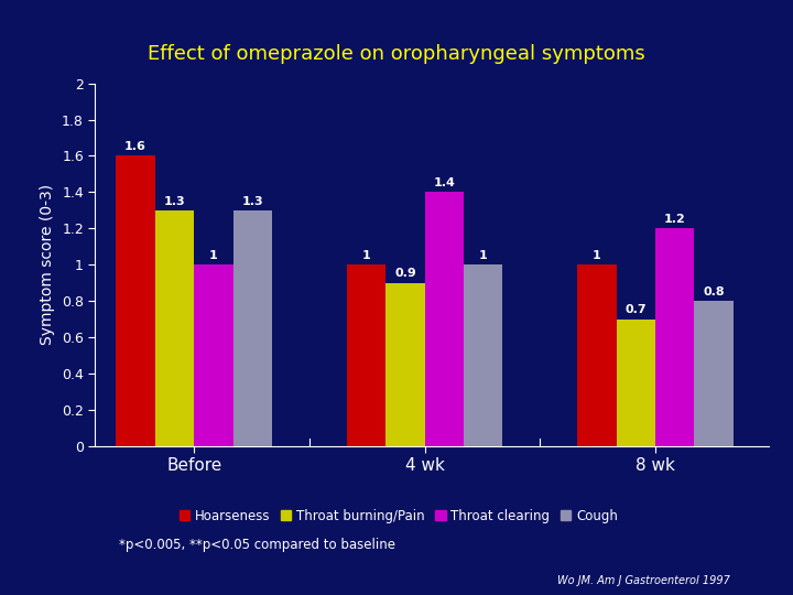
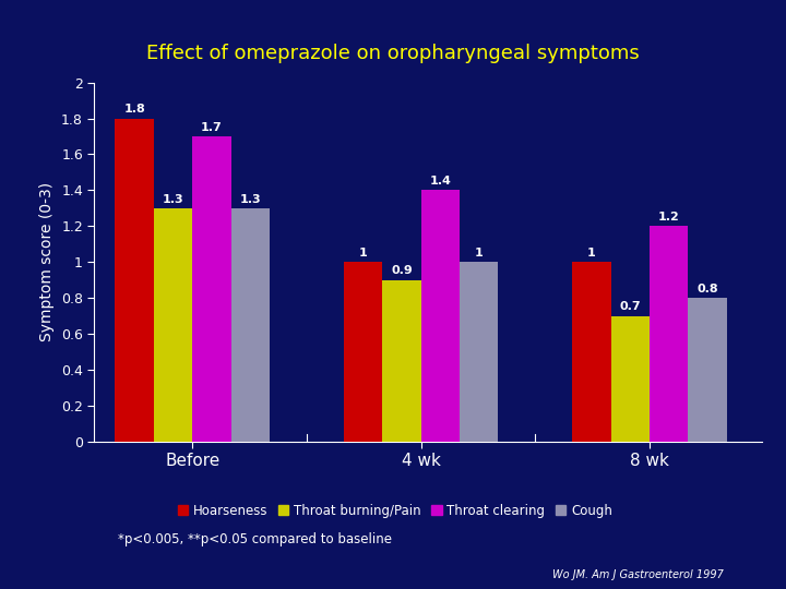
Hoarseness/Before: 1.6 -> 1.8
Throat clearing/Before: 1 -> 1.7
